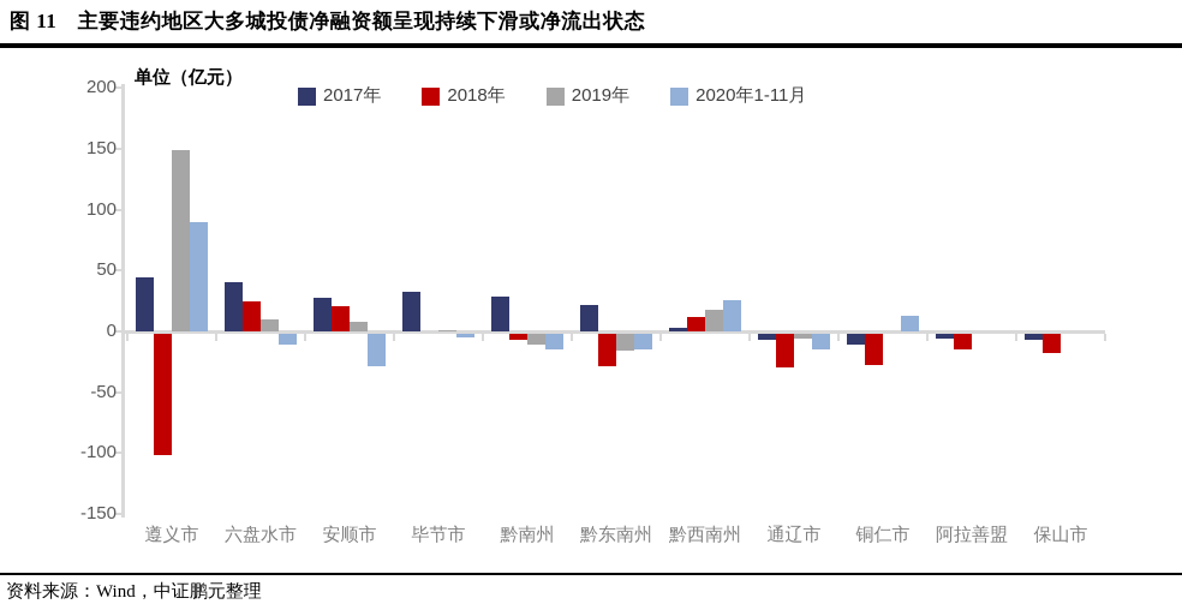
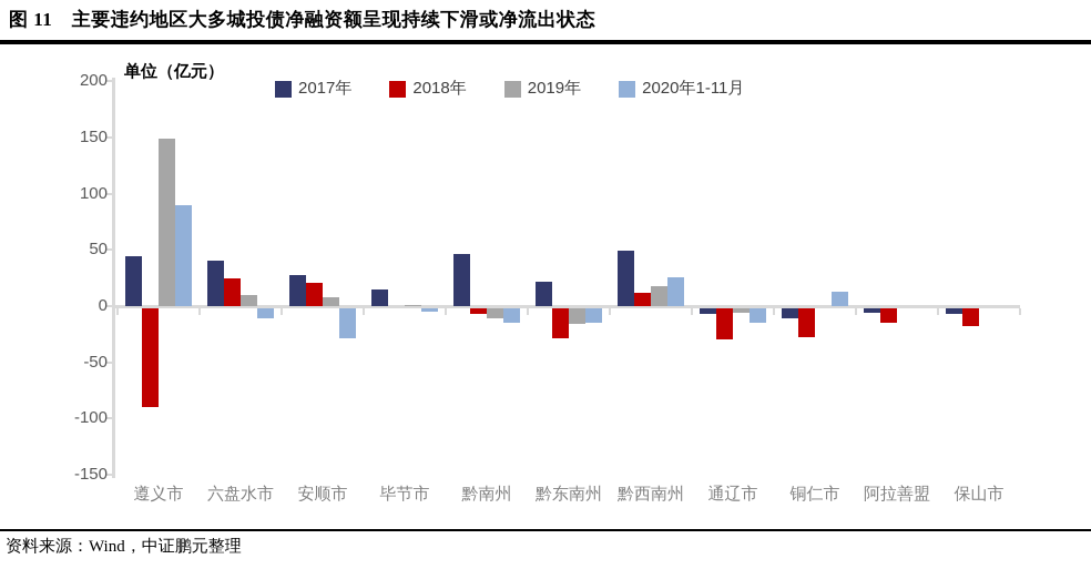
2018年/遵义市: -100 -> -88
2017年/毕节市: 33 -> 15
2017年/黔南州: 29 -> 46
2017年/黔西南州: 3 -> 49
